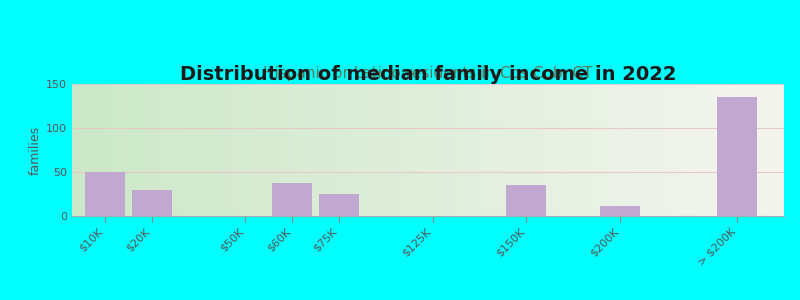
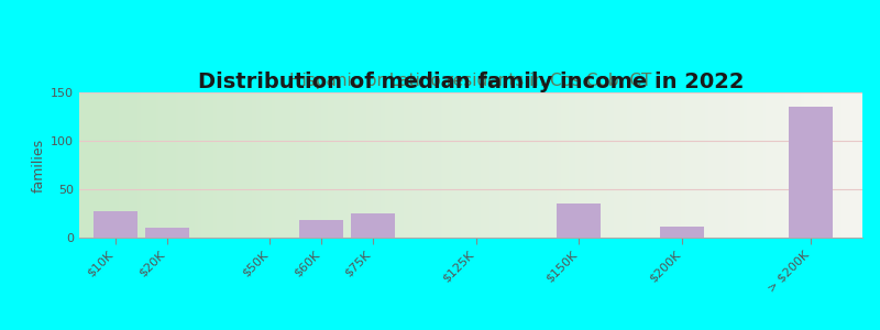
$10K: 50 -> 27
$20K: 30 -> 10
$60K: 38 -> 18
